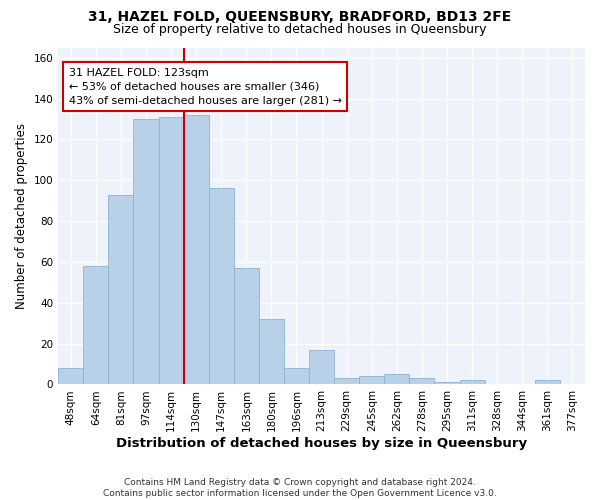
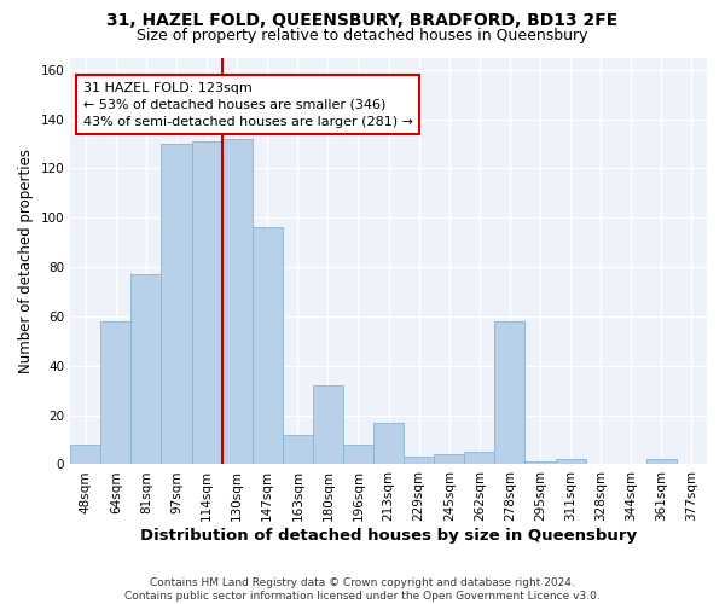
81sqm: 93 -> 77
163sqm: 57 -> 12
278sqm: 3 -> 58
